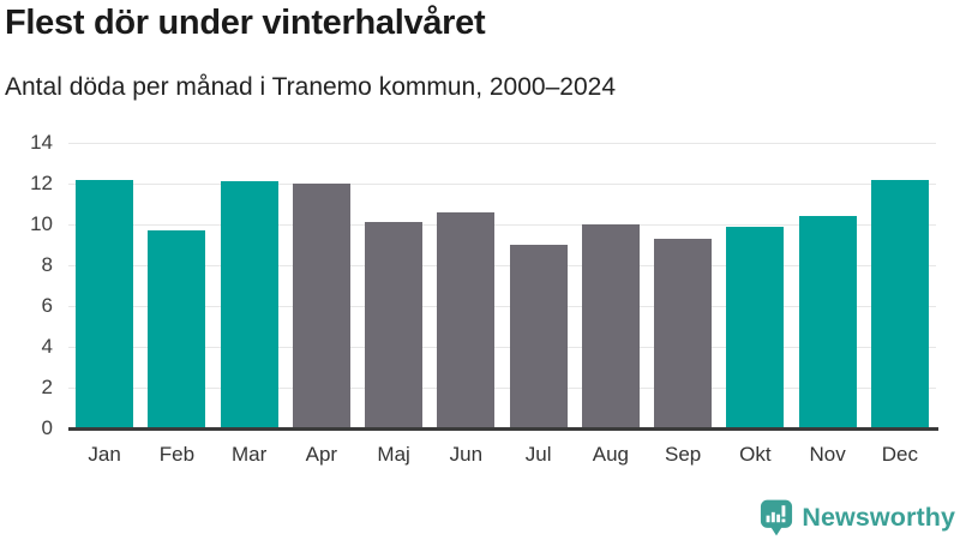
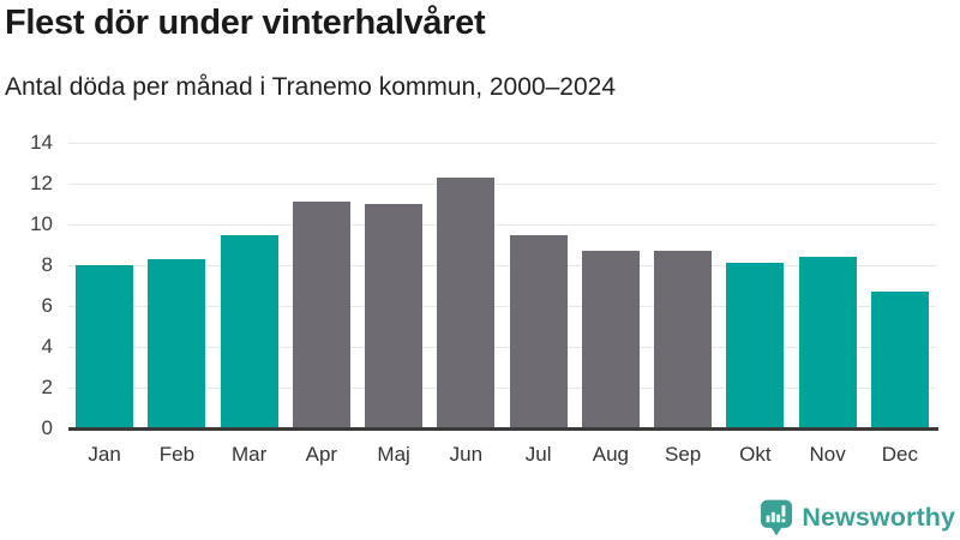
Jan: 12.2 -> 8.0
Feb: 9.7 -> 8.3
Mar: 12.1 -> 9.5
Apr: 12.0 -> 11.1
Maj: 10.1 -> 11.0
Jun: 10.6 -> 12.3
Jul: 9.0 -> 9.5
Aug: 10.0 -> 8.7
Sep: 9.3 -> 8.7
Okt: 9.9 -> 8.1
Nov: 10.4 -> 8.4
Dec: 12.2 -> 6.7
